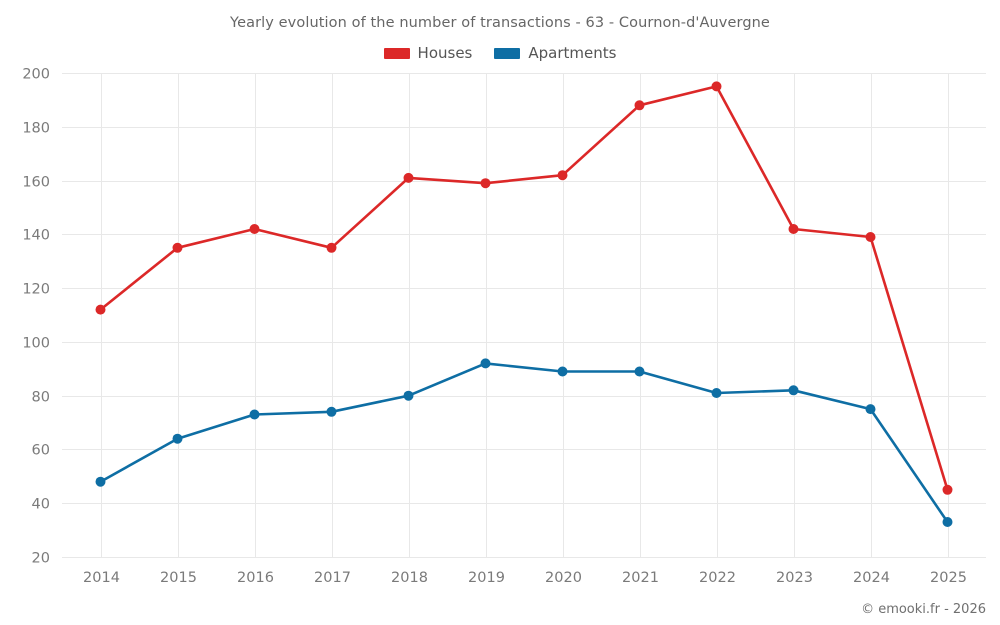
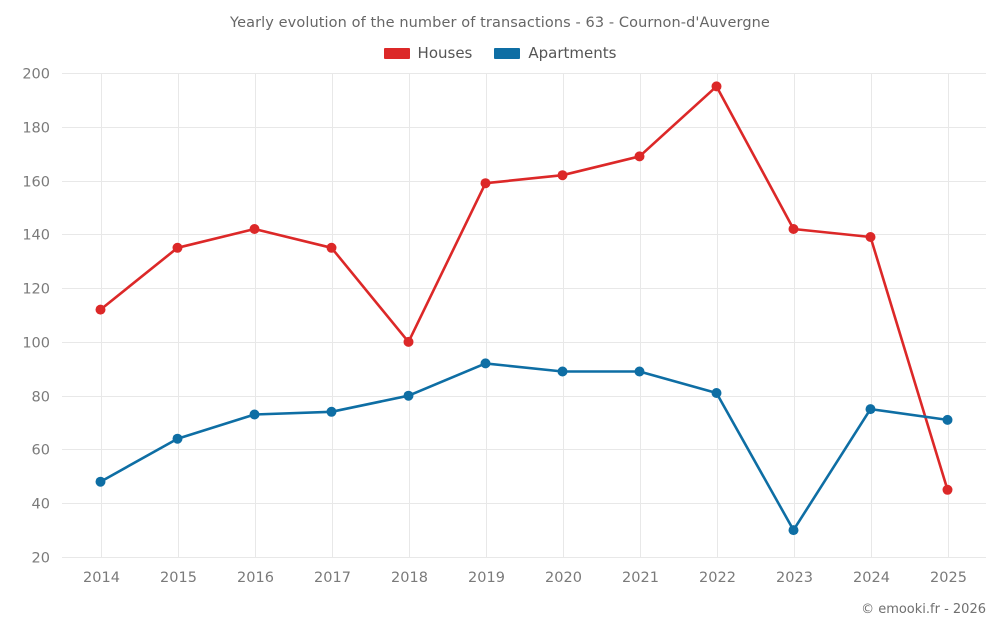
Houses/2018: 161 -> 100
Houses/2021: 188 -> 169
Apartments/2023: 82 -> 30
Apartments/2025: 33 -> 71
